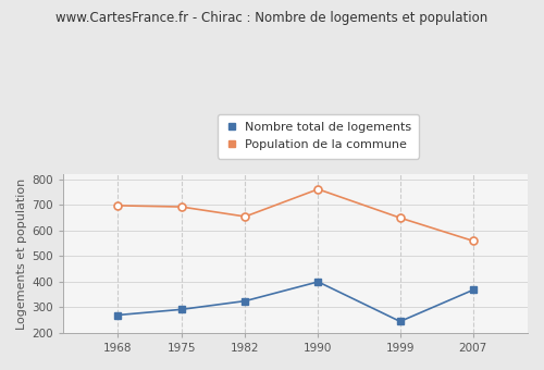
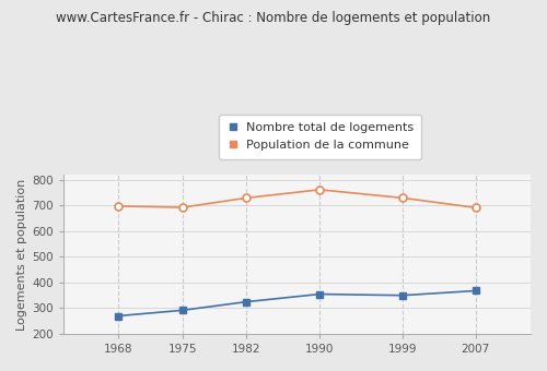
Population de la commune/1982: 655 -> 730
Nombre total de logements/1990: 400 -> 355
Nombre total de logements/1999: 245 -> 350
Population de la commune/1999: 650 -> 730
Population de la commune/2007: 560 -> 692
